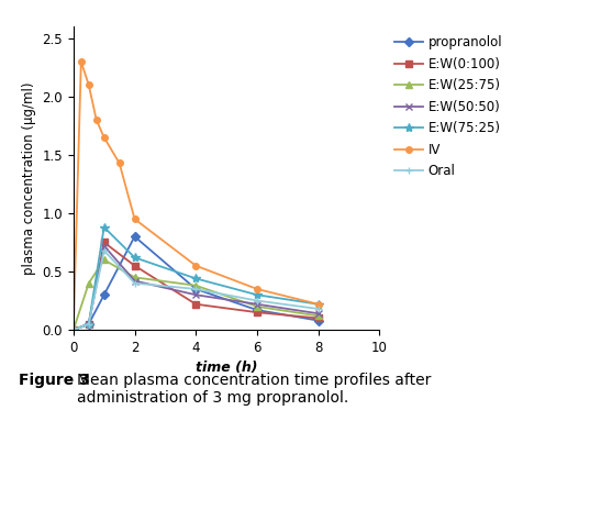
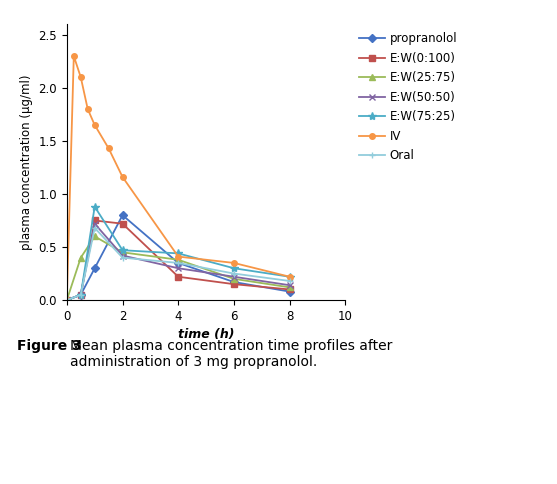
E:W(0:100)/2: 0.55 -> 0.72
E:W(75:25)/2: 0.62 -> 0.47
IV/2: 0.95 -> 1.16
IV/4: 0.55 -> 0.41
